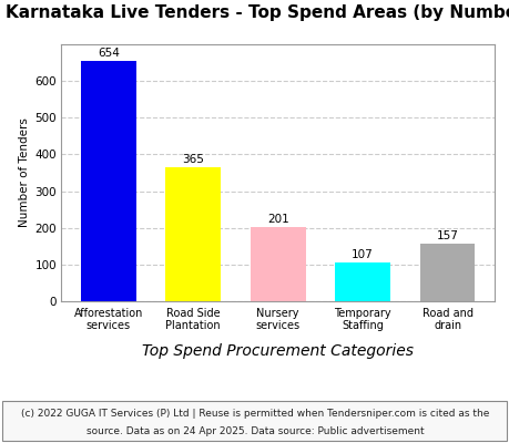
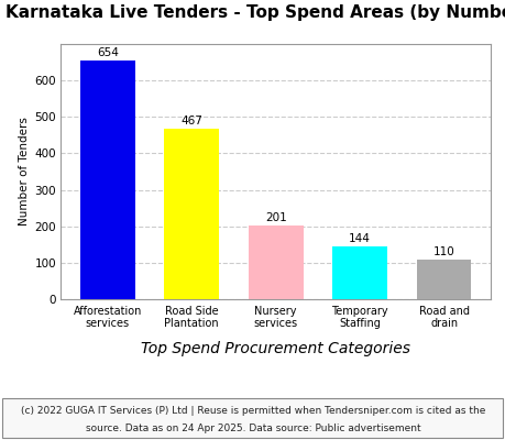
Road Side Plantation: 365 -> 467
Temporary Staffing: 107 -> 144
Road and drain: 157 -> 110
